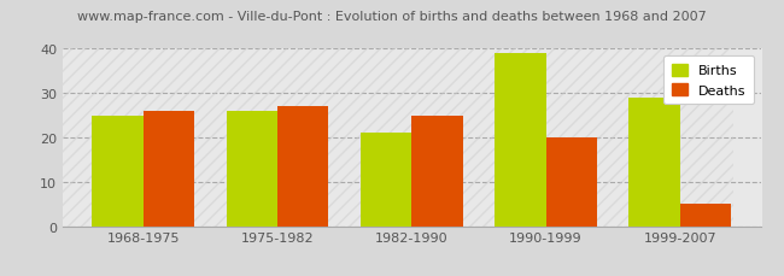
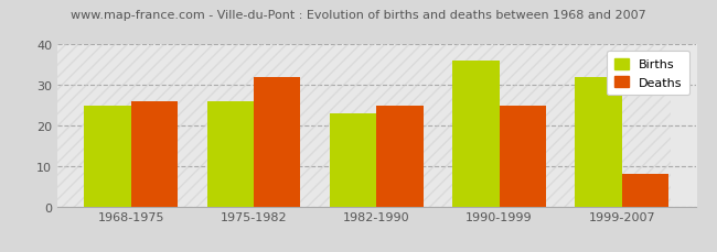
Deaths/1975-1982: 27 -> 32
Births/1982-1990: 21 -> 23
Births/1990-1999: 39 -> 36
Deaths/1990-1999: 20 -> 25
Births/1999-2007: 29 -> 32
Deaths/1999-2007: 5 -> 8
